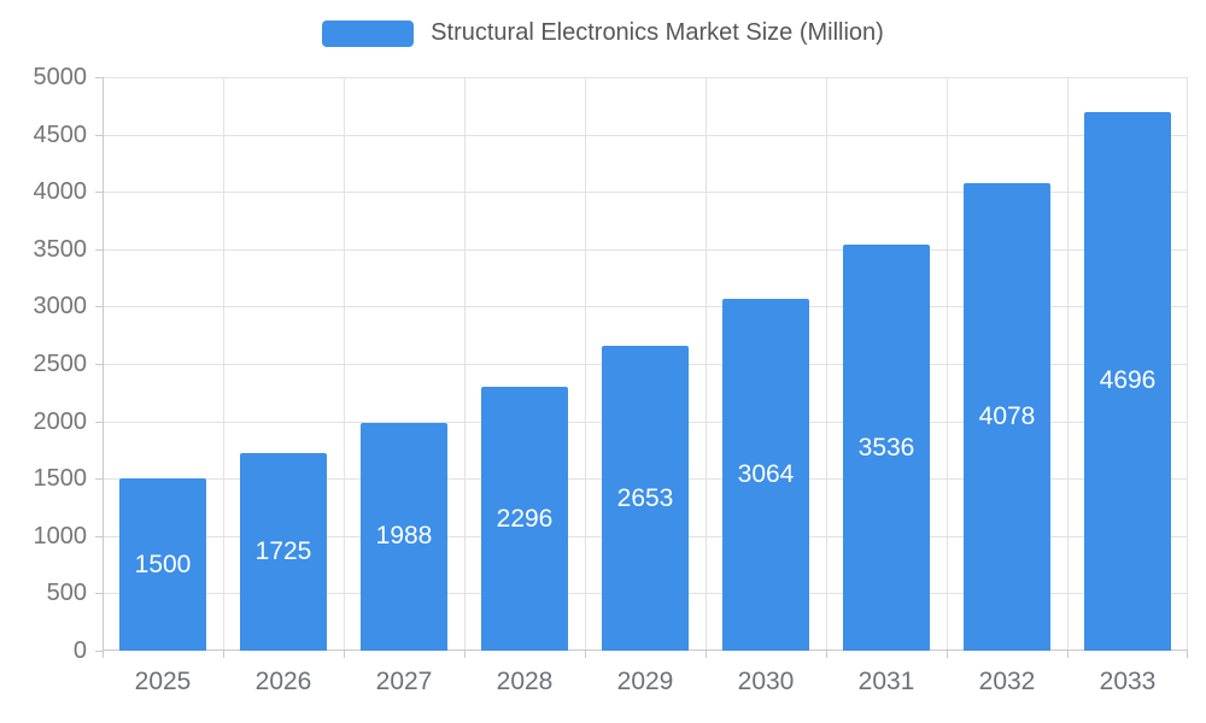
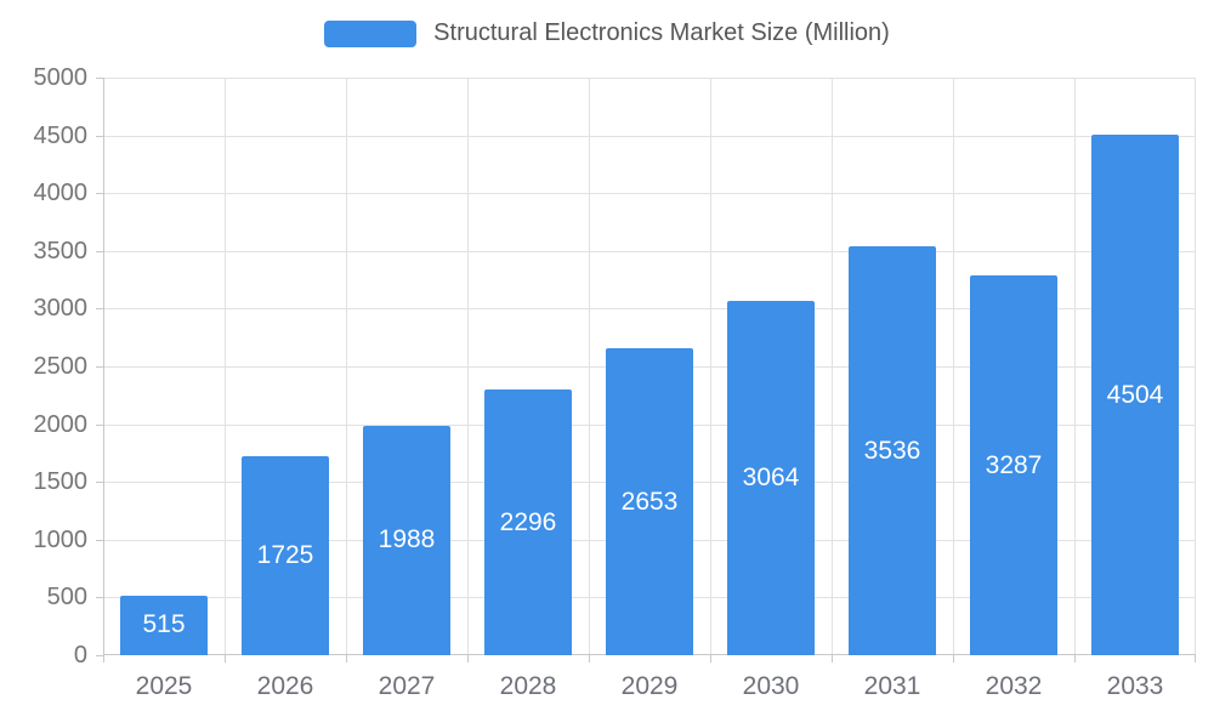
2025: 1500 -> 515
2032: 4078 -> 3287
2033: 4696 -> 4504
